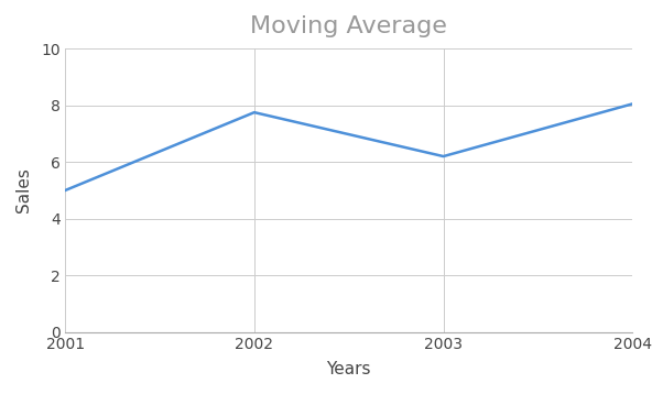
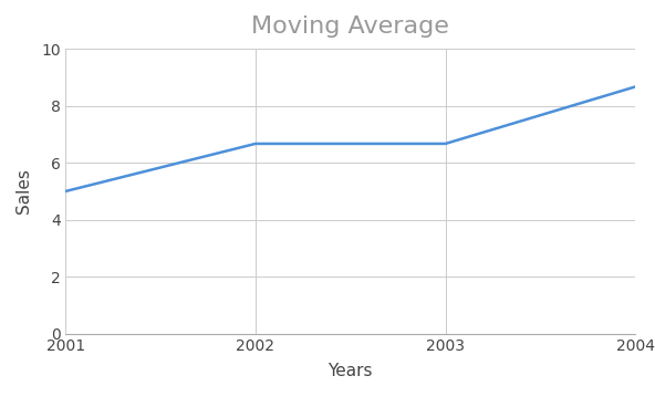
2002: 7.75 -> 6.67
2003: 6.20 -> 6.67
2004: 8.05 -> 8.67
